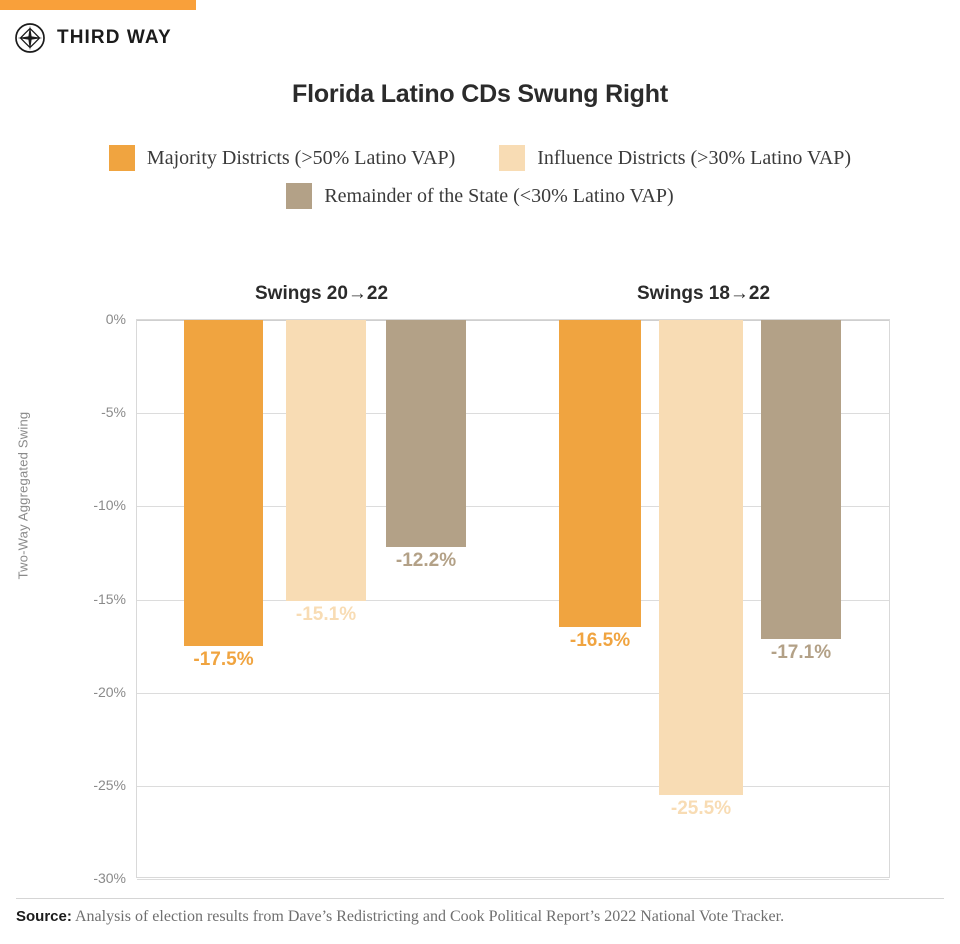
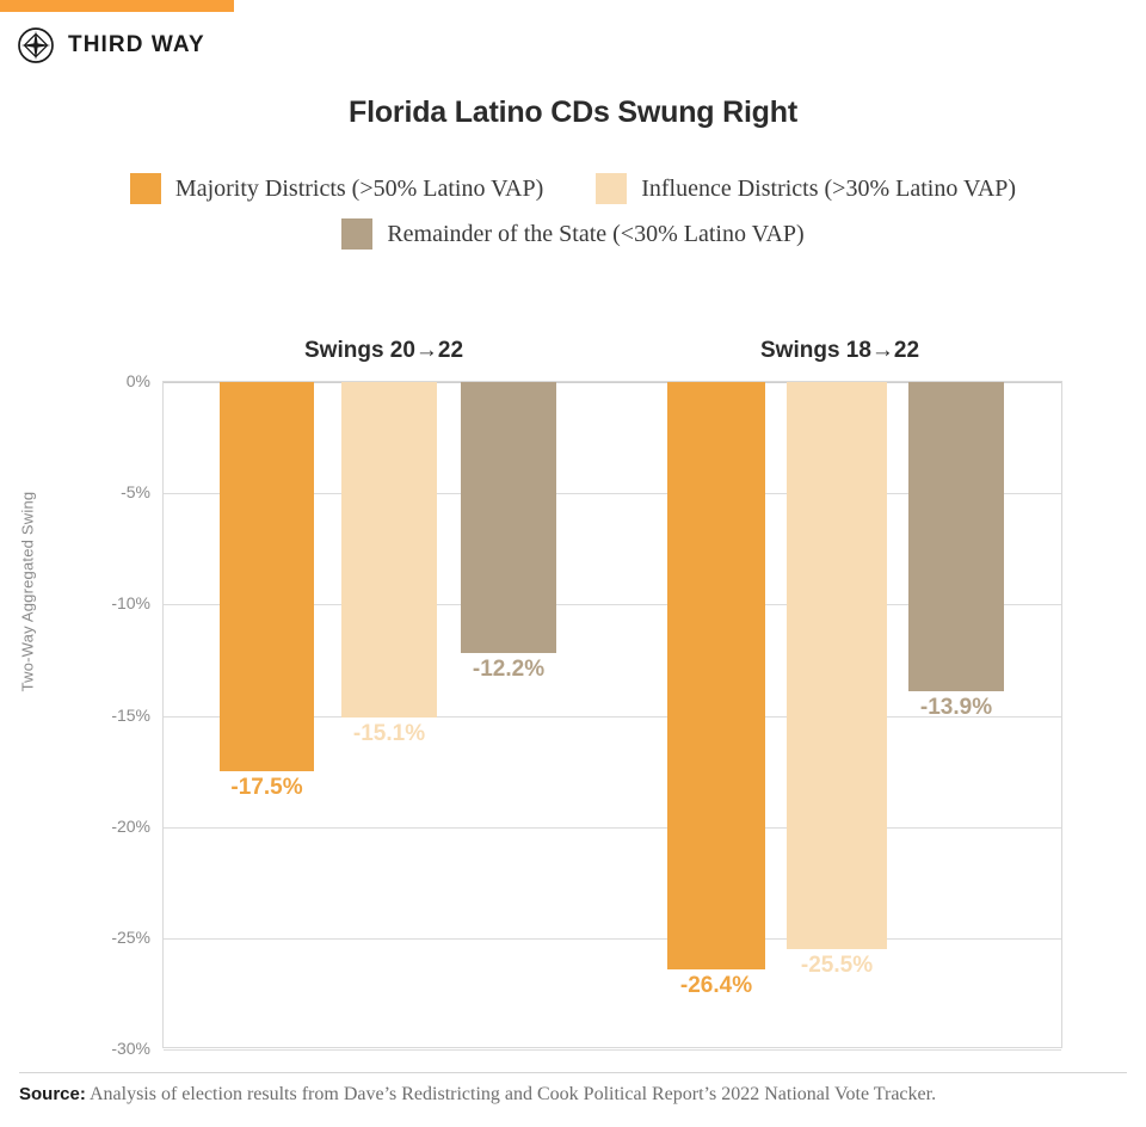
Majority Districts (>50% Latino VAP)/Swings 18→22: -16.5% -> -26.4%
Remainder of the State (<30% Latino VAP)/Swings 18→22: -17.1% -> -13.9%
